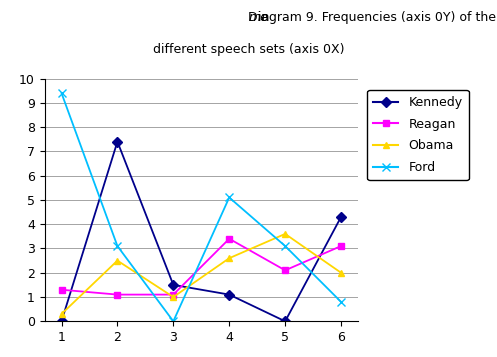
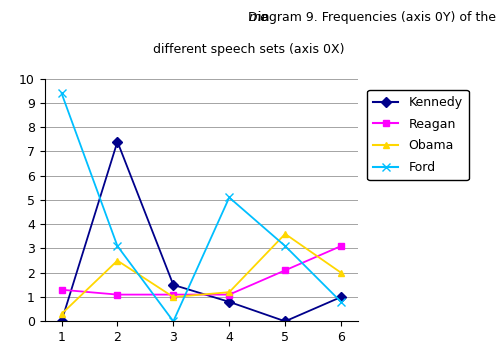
Kennedy/4: 1.1 -> 0.8
Reagan/4: 3.4 -> 1.1
Obama/4: 2.6 -> 1.2
Kennedy/6: 4.3 -> 1.0
